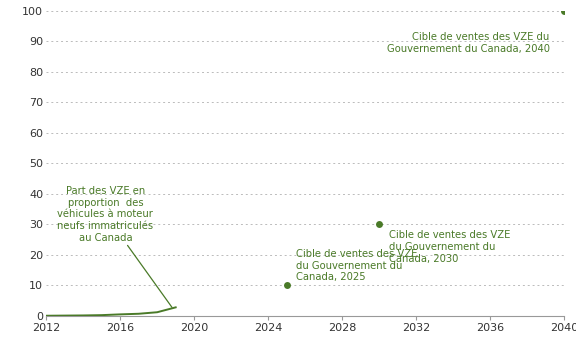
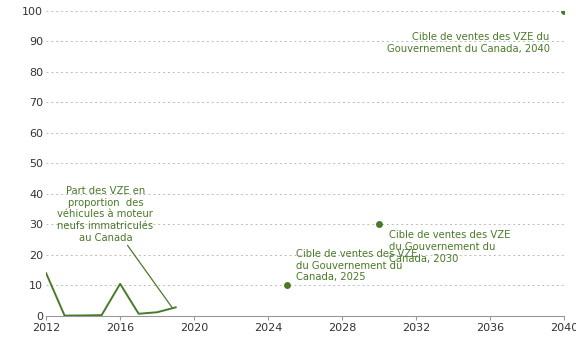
2012: 0.1 -> 14.0
2016: 0.5 -> 10.5
